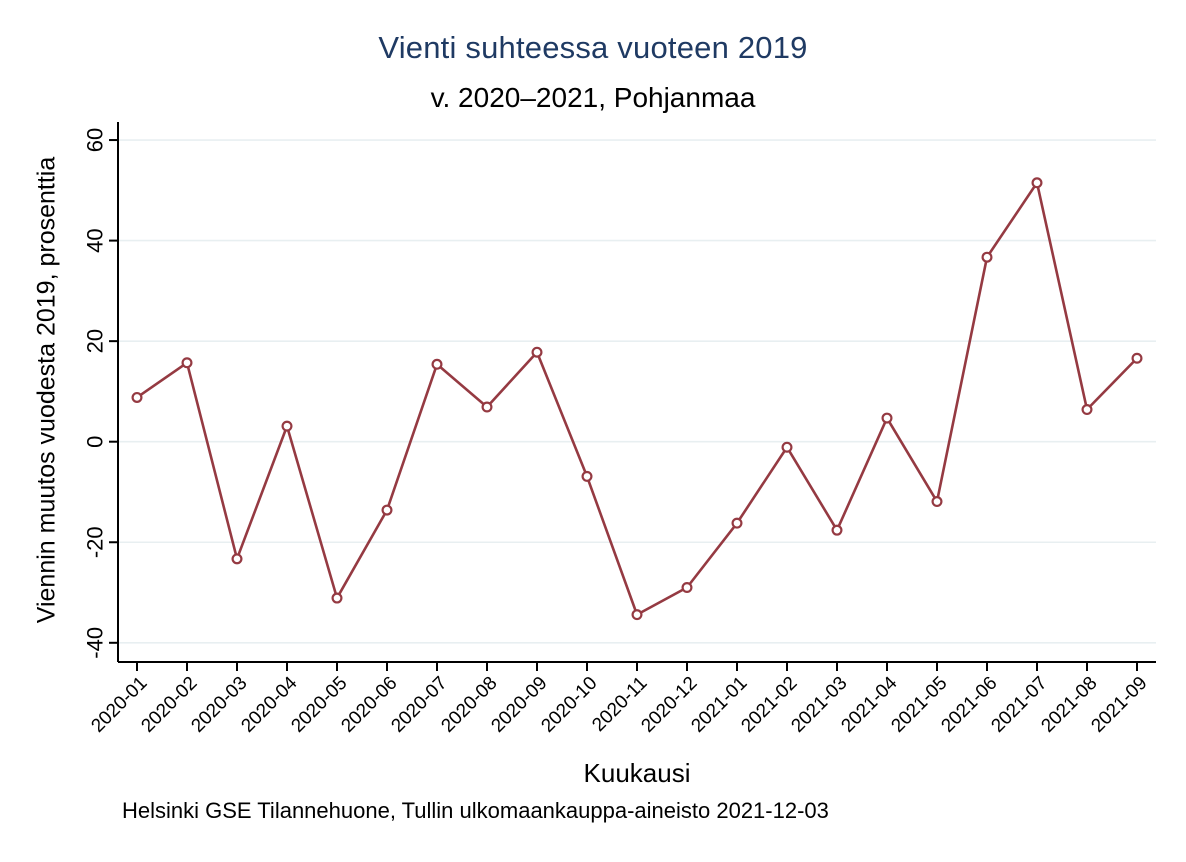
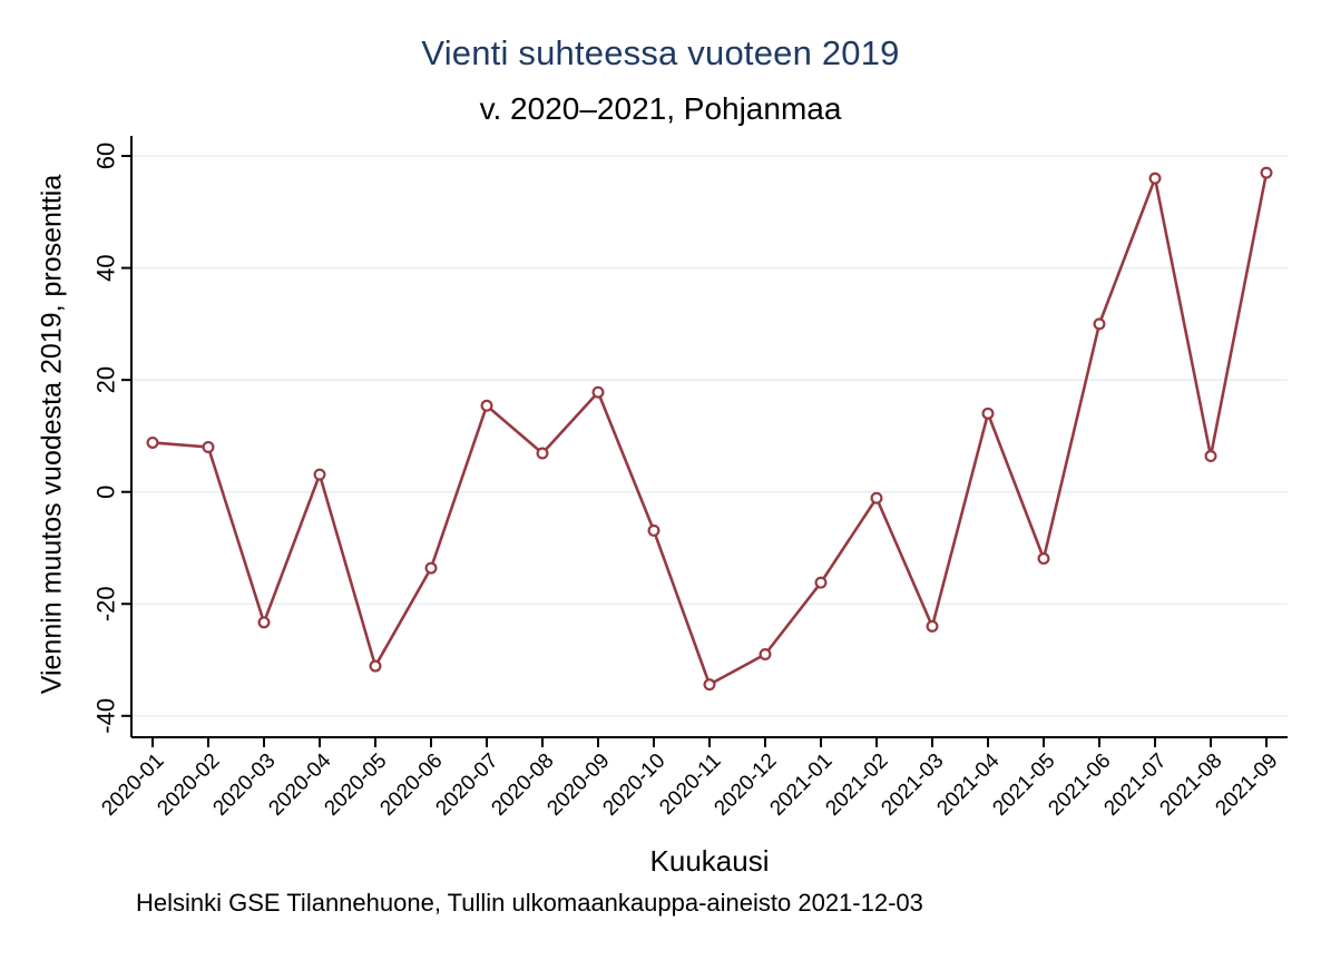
2020-02: 16 -> 8
2021-03: -18 -> -24
2021-04: 5 -> 14
2021-06: 37 -> 30
2021-07: 52 -> 56
2021-09: 17 -> 57
